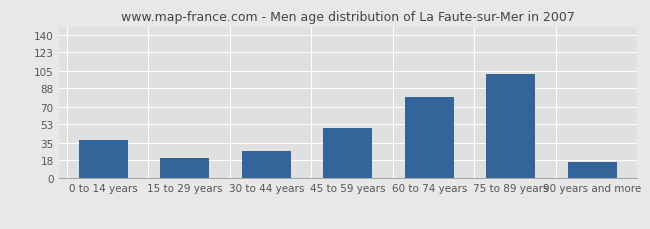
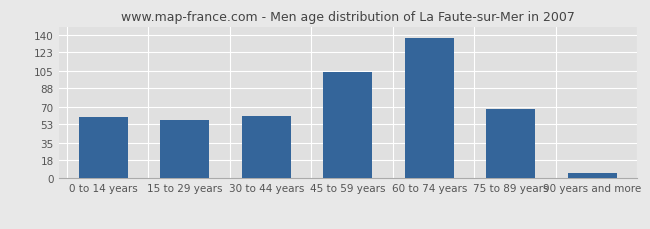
0 to 14 years: 37 -> 60
15 to 29 years: 20 -> 57
30 to 44 years: 27 -> 61
45 to 59 years: 49 -> 104
60 to 74 years: 79 -> 137
75 to 89 years: 102 -> 68
90 years and more: 16 -> 5
